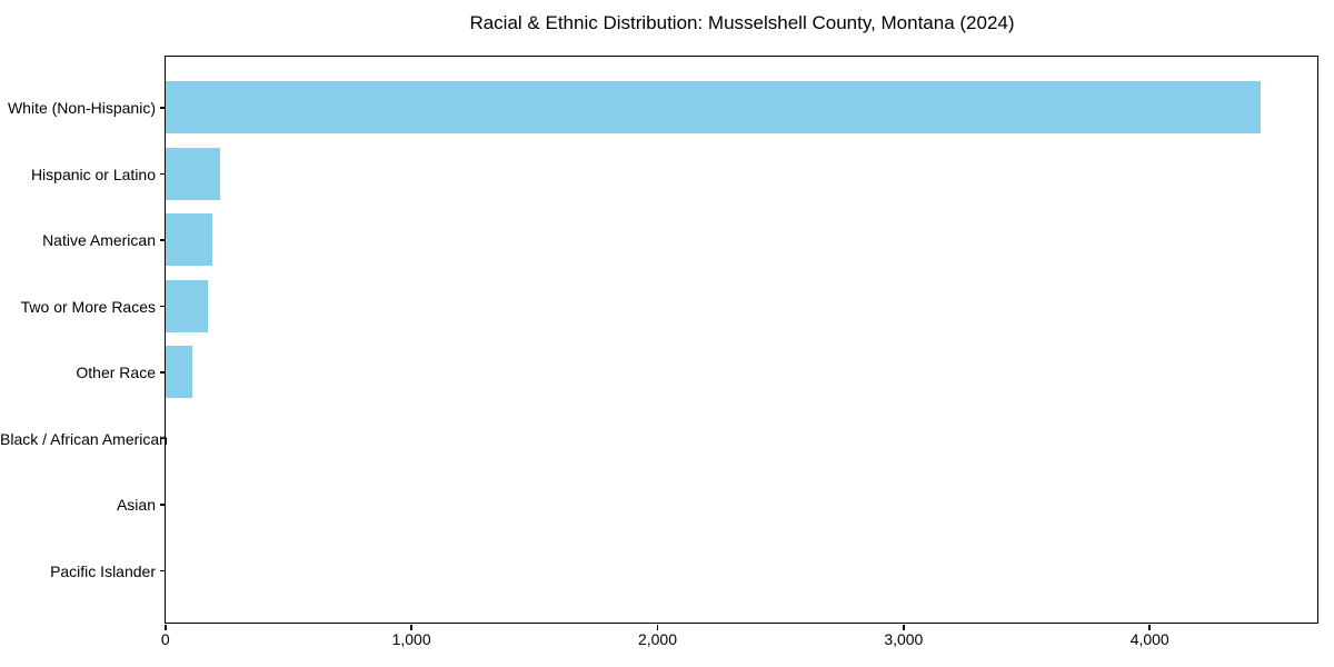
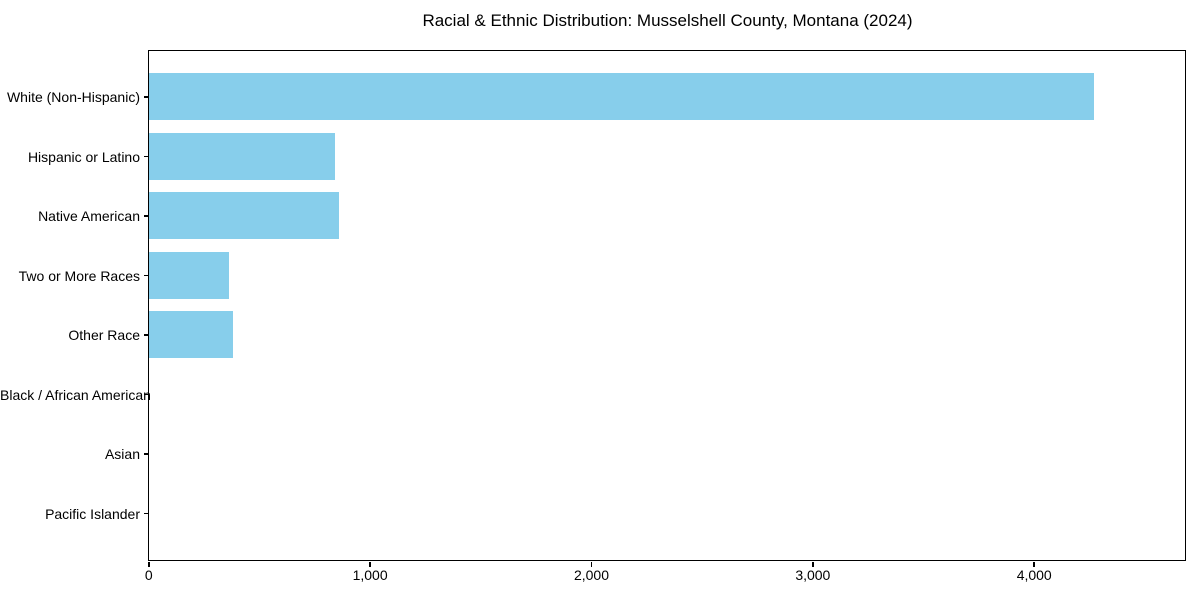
White (Non-Hispanic): 4450 -> 4270
Hispanic or Latino: 220 -> 840
Native American: 190 -> 860
Two or More Races: 170 -> 360
Other Race: 110 -> 380
